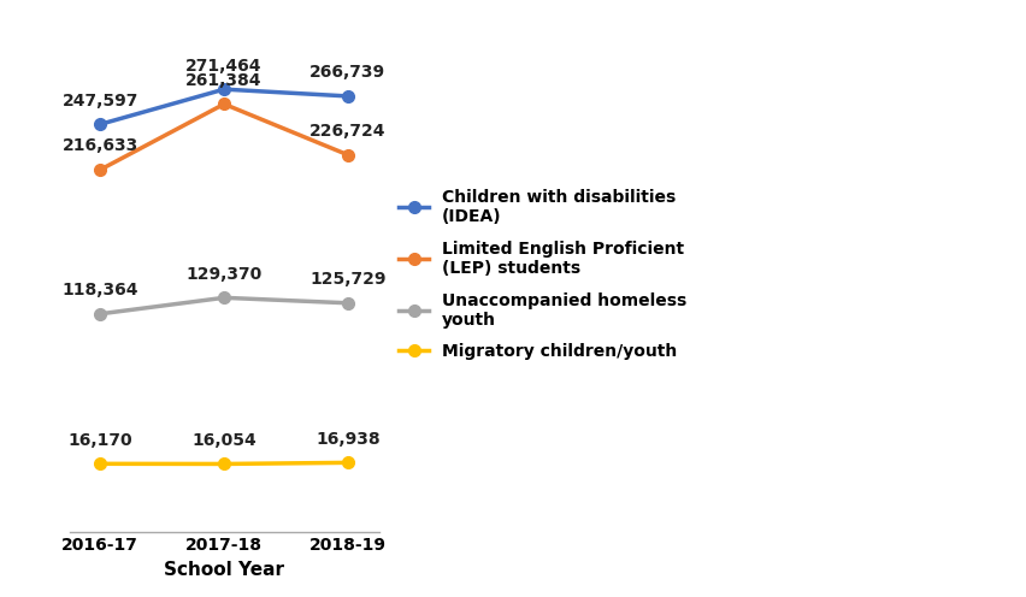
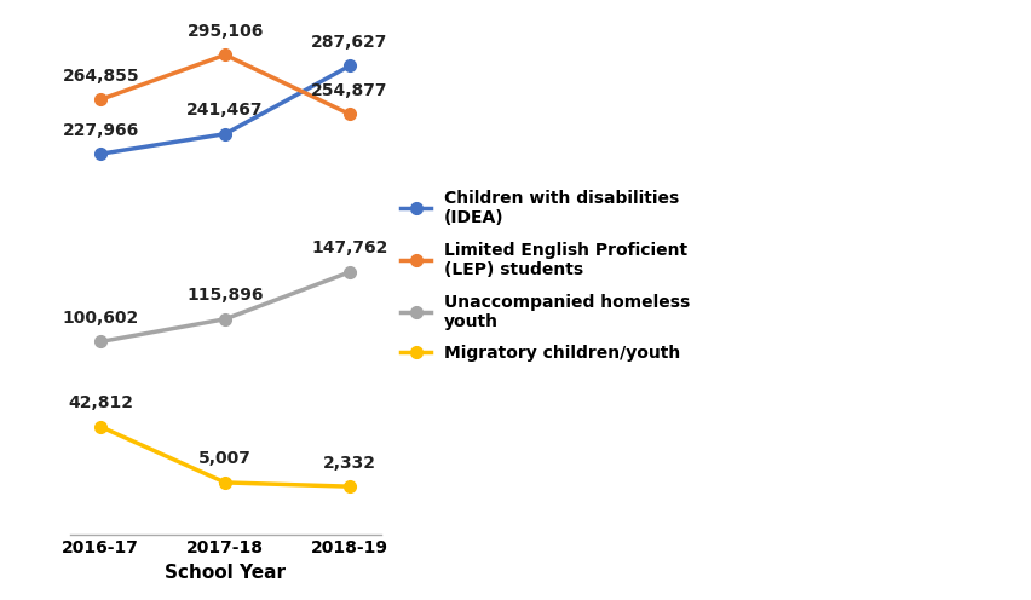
Children with disabilities (IDEA)/2016-17: 247,597 -> 227,966
Limited English Proficient (LEP) students/2016-17: 216,633 -> 264,855
Unaccompanied homeless youth/2016-17: 118,364 -> 100,602
Migratory children/youth/2016-17: 16,170 -> 42,812
Children with disabilities (IDEA)/2017-18: 271,464 -> 241,467
Limited English Proficient (LEP) students/2017-18: 261,384 -> 295,106
Unaccompanied homeless youth/2017-18: 129,370 -> 115,896
Migratory children/youth/2017-18: 16,054 -> 5,007
Children with disabilities (IDEA)/2018-19: 266,739 -> 287,627
Limited English Proficient (LEP) students/2018-19: 226,724 -> 254,877
Unaccompanied homeless youth/2018-19: 125,729 -> 147,762
Migratory children/youth/2018-19: 16,938 -> 2,332
